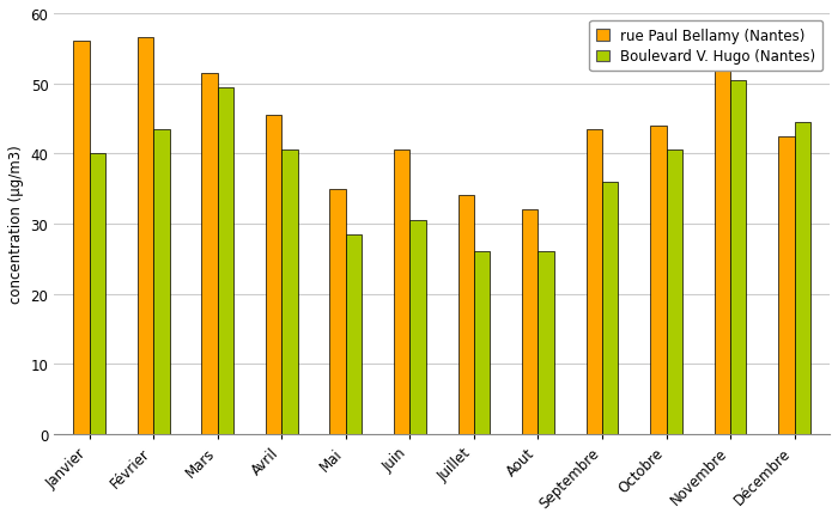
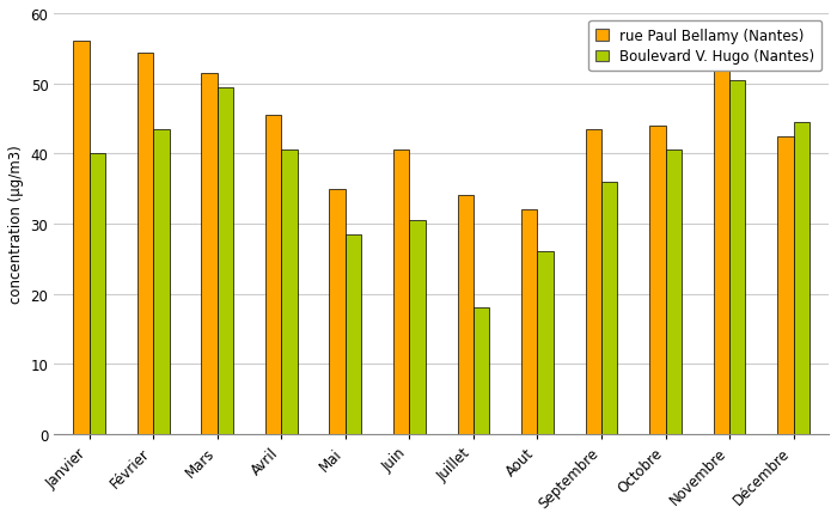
rue Paul Bellamy (Nantes)/Février: 56.5 -> 54.4
Boulevard V. Hugo (Nantes)/Juillet: 26.0 -> 18.0
